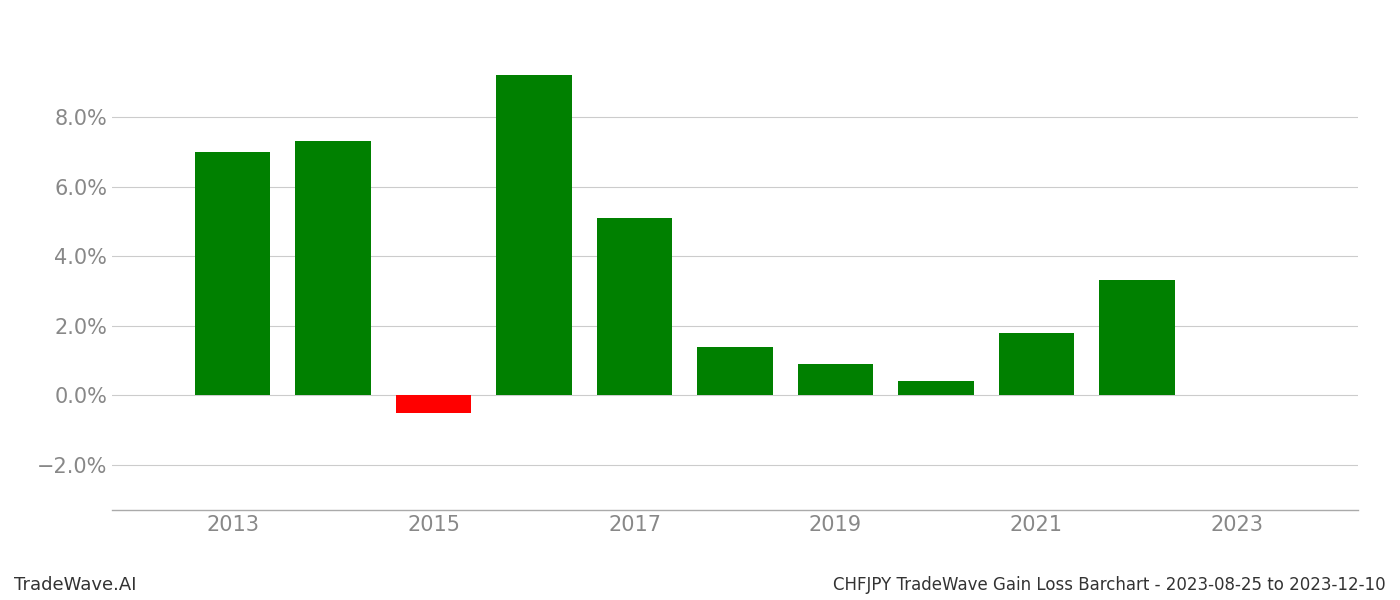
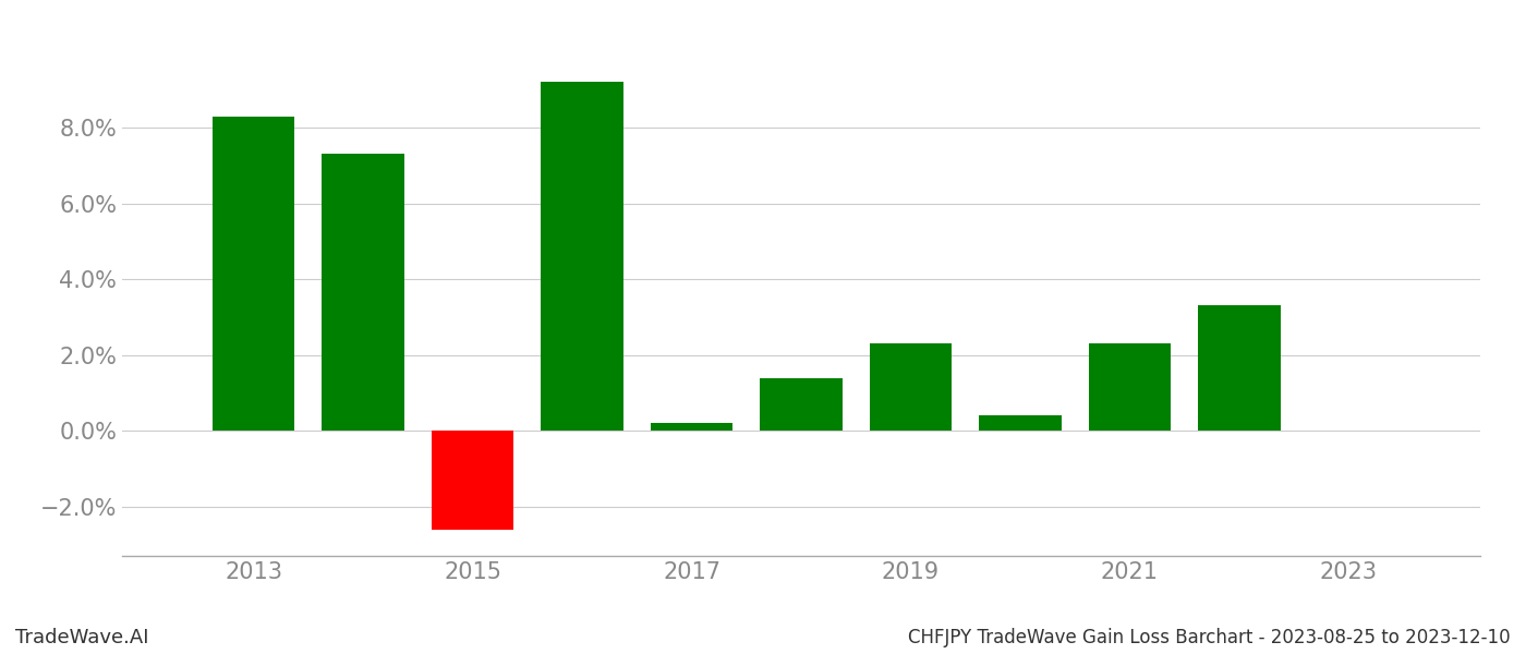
2013: 7.0% -> 8.3%
2015: -0.5% -> -2.6%
2017: 5.1% -> 0.2%
2019: 0.9% -> 2.3%
2021: 1.8% -> 2.3%
